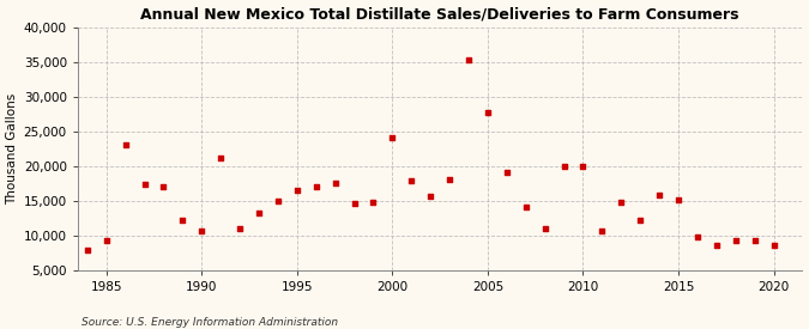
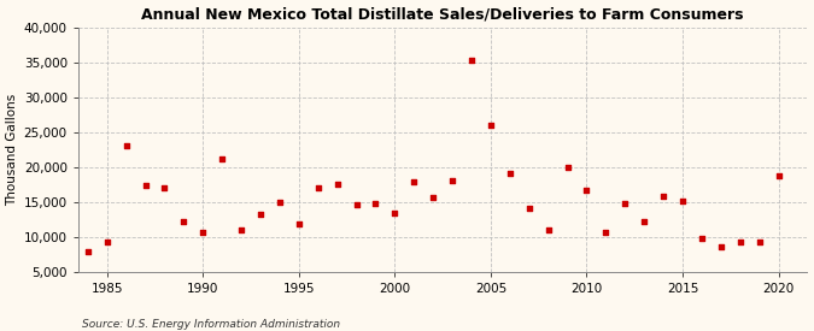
1995: 16,500 -> 11,800
2000: 24,000 -> 13,400
2005: 27,700 -> 26,000
2010: 19,900 -> 16,600
2020: 8,500 -> 18,800
